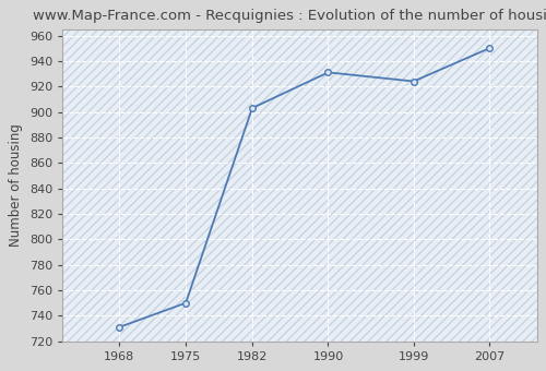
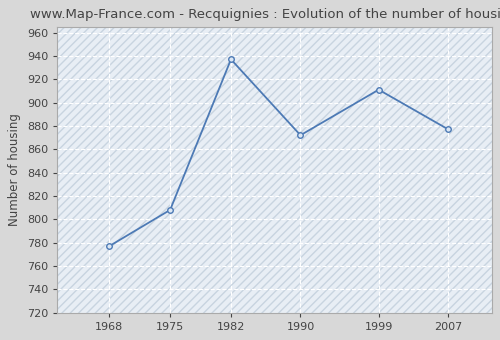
1968: 731 -> 777
1975: 750 -> 808
1982: 903 -> 937
1990: 931 -> 872
1999: 924 -> 911
2007: 950 -> 877
